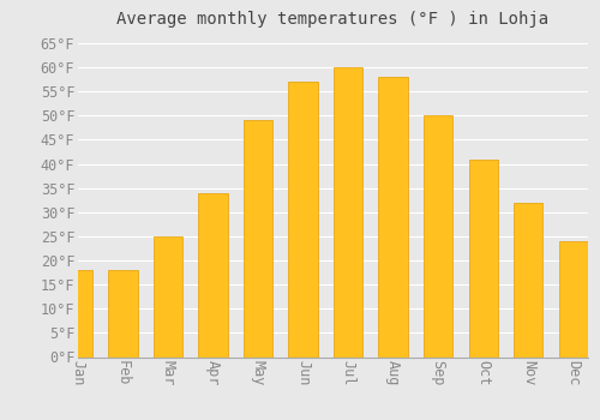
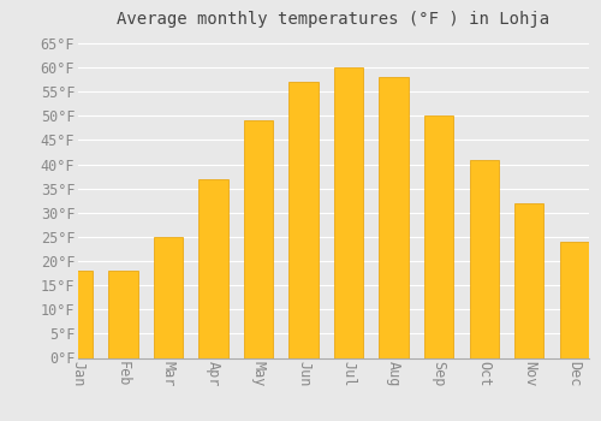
Apr: 34°F -> 37°F
